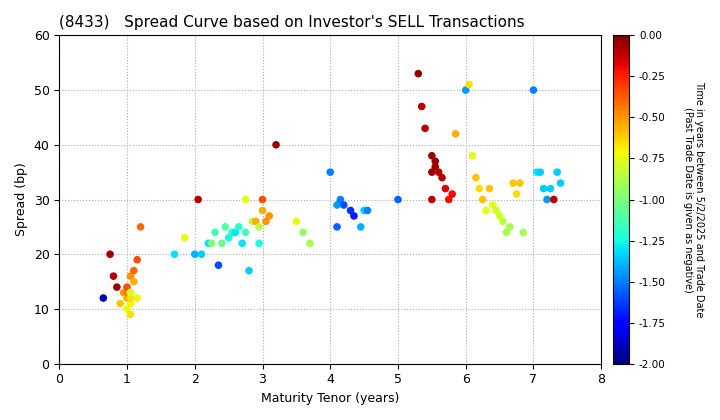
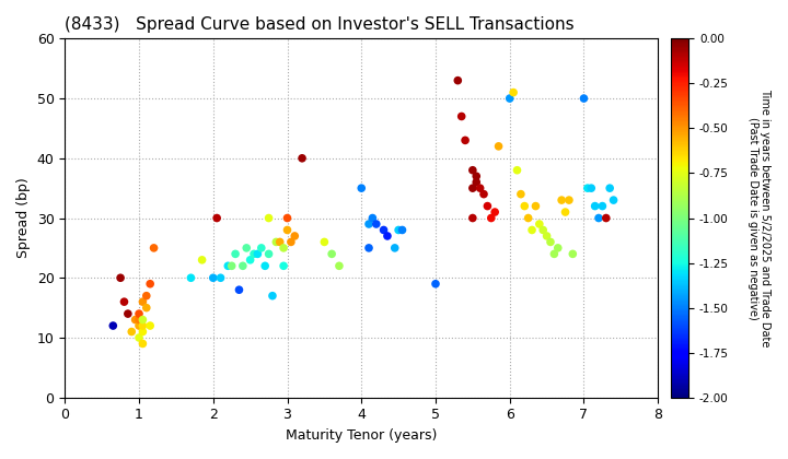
5: 30 -> 19
